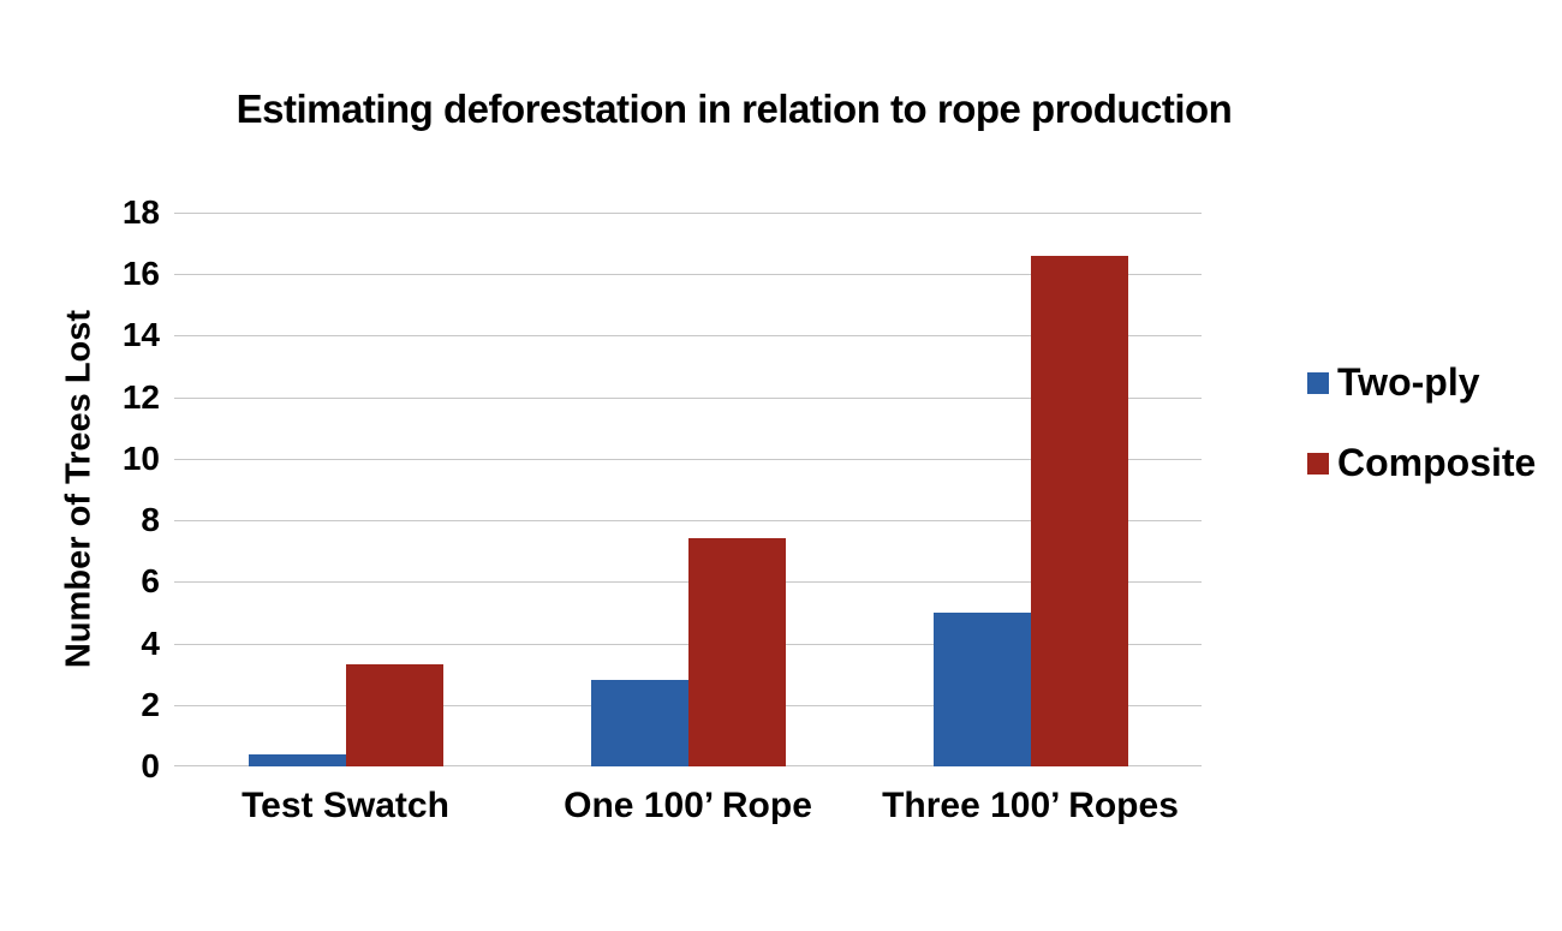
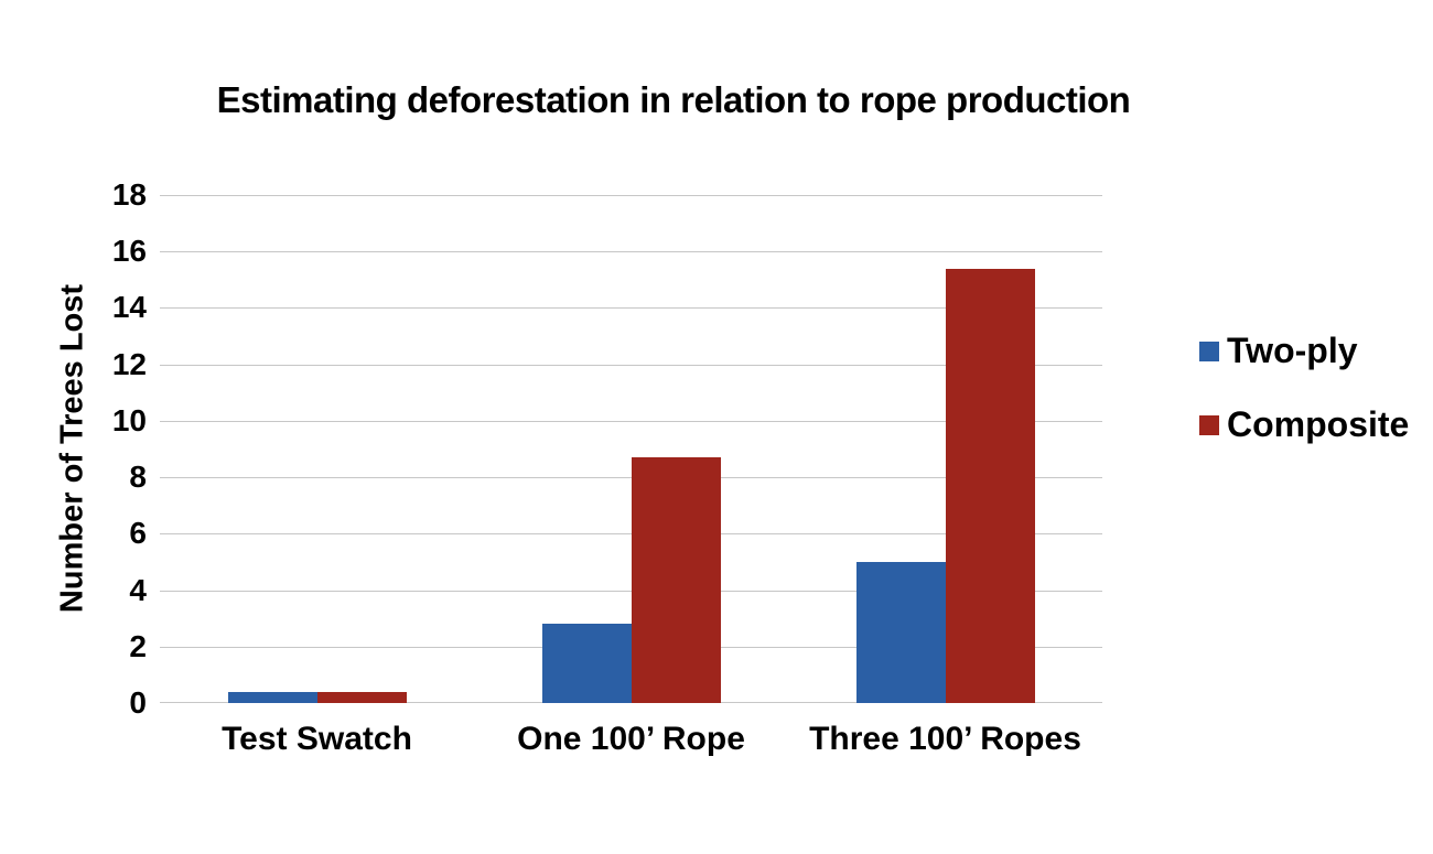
Composite/Test Swatch: 3.3 -> 0.4
Composite/One 100’ Rope: 7.4 -> 8.7
Composite/Three 100’ Ropes: 16.6 -> 15.4
